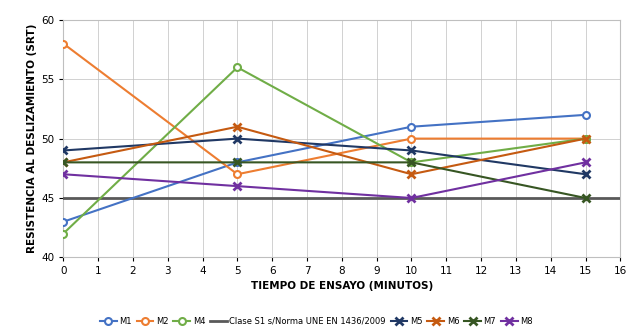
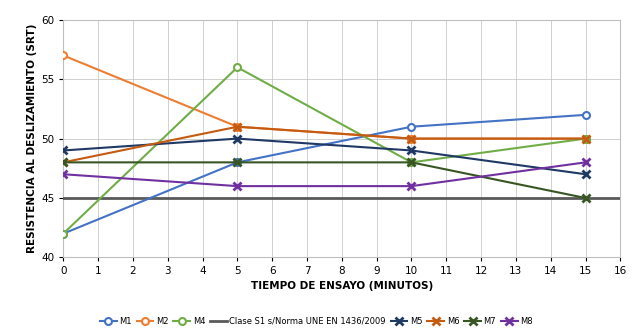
M1/0: 43 -> 42
M2/0: 58 -> 57
M2/5: 47 -> 51
M6/10: 47 -> 50
M8/10: 45 -> 46
